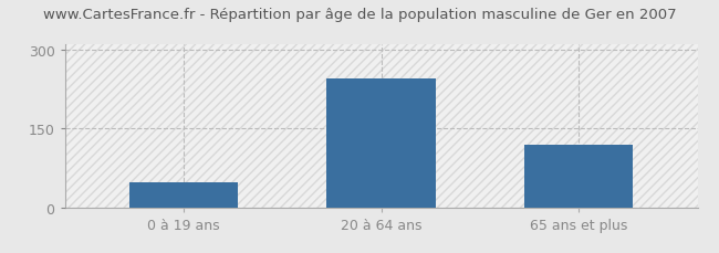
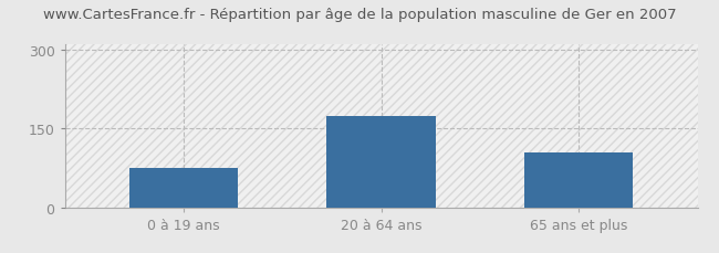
0 à 19 ans: 48 -> 75
20 à 64 ans: 245 -> 175
65 ans et plus: 120 -> 105
